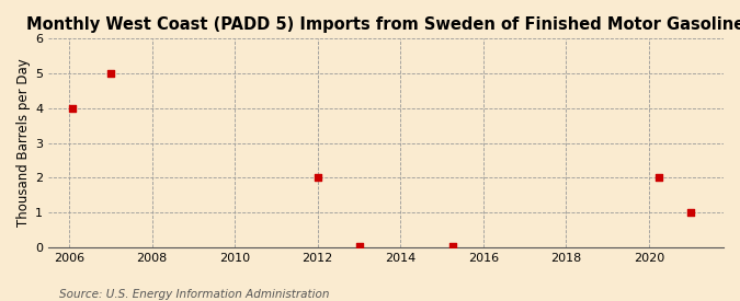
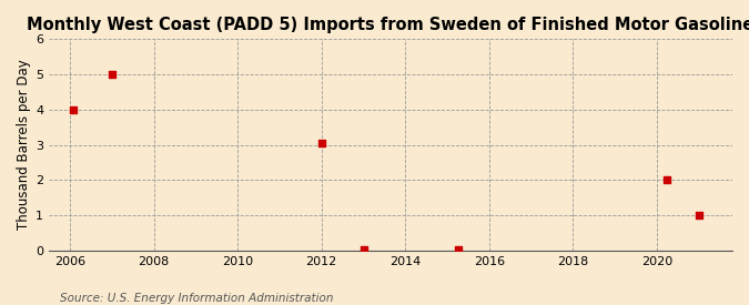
2012: 2.00 -> 3.05
